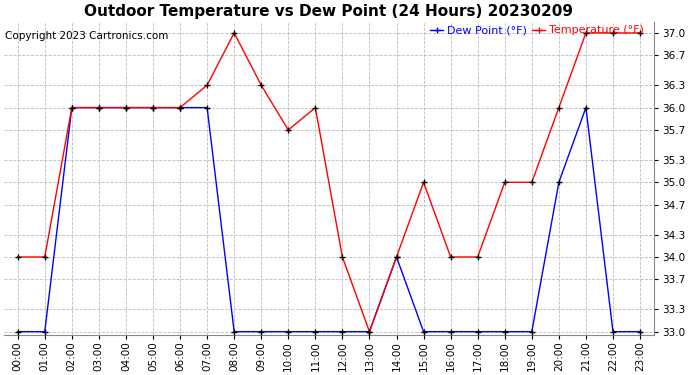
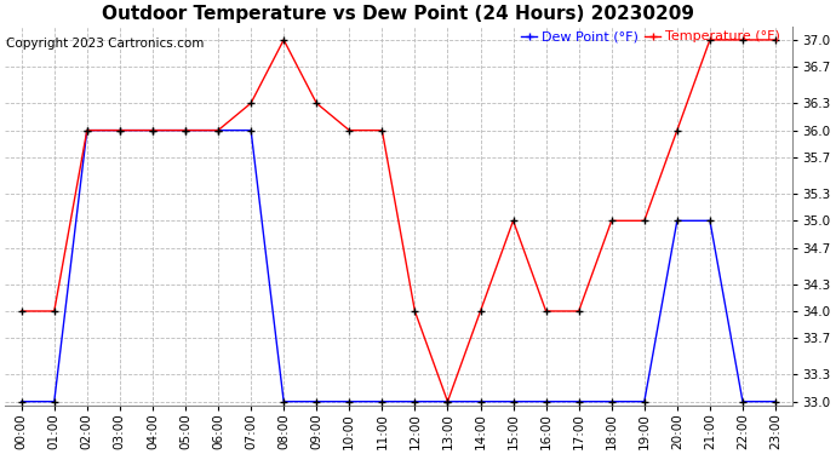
Temperature (°F)/10:00: 35.7 -> 36.0
Dew Point (°F)/14:00: 34 -> 33
Dew Point (°F)/21:00: 36 -> 35
